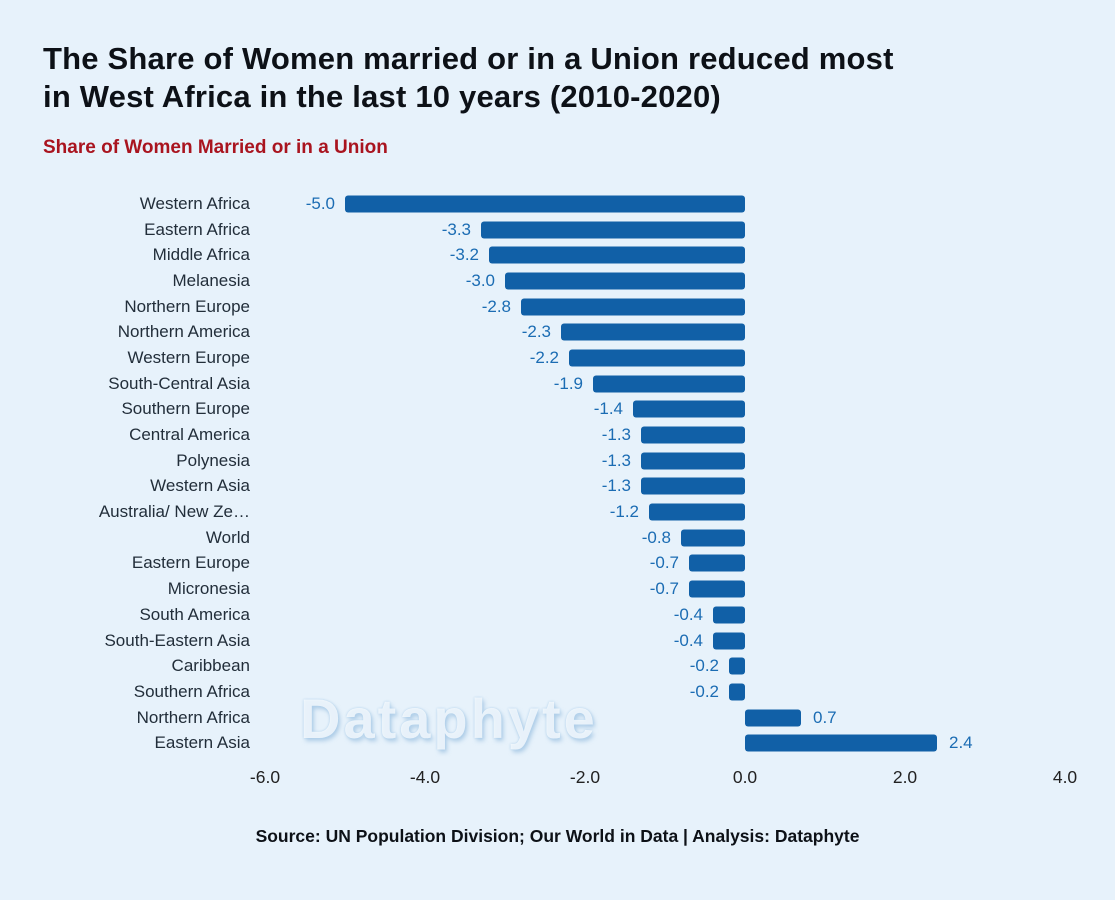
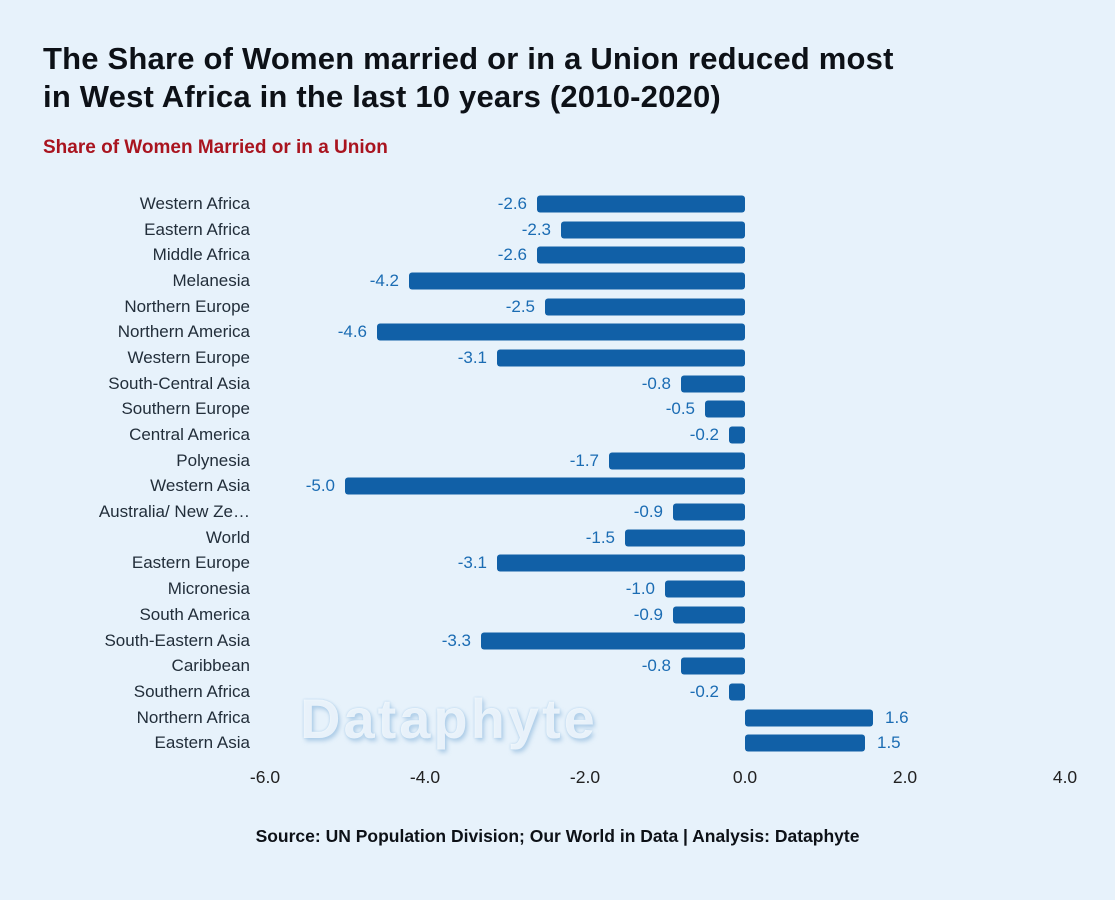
Western Africa: -5.0 -> -2.6
Eastern Africa: -3.3 -> -2.3
Middle Africa: -3.2 -> -2.6
Melanesia: -3.0 -> -4.2
Northern Europe: -2.8 -> -2.5
Northern America: -2.3 -> -4.6
Western Europe: -2.2 -> -3.1
South-Central Asia: -1.9 -> -0.8
Southern Europe: -1.4 -> -0.5
Central America: -1.3 -> -0.2
Polynesia: -1.3 -> -1.7
Western Asia: -1.3 -> -5.0
Australia/ New Ze…: -1.2 -> -0.9
World: -0.8 -> -1.5
Eastern Europe: -0.7 -> -3.1
Micronesia: -0.7 -> -1.0
South America: -0.4 -> -0.9
South-Eastern Asia: -0.4 -> -3.3
Caribbean: -0.2 -> -0.8
Northern Africa: 0.7 -> 1.6
Eastern Asia: 2.4 -> 1.5
